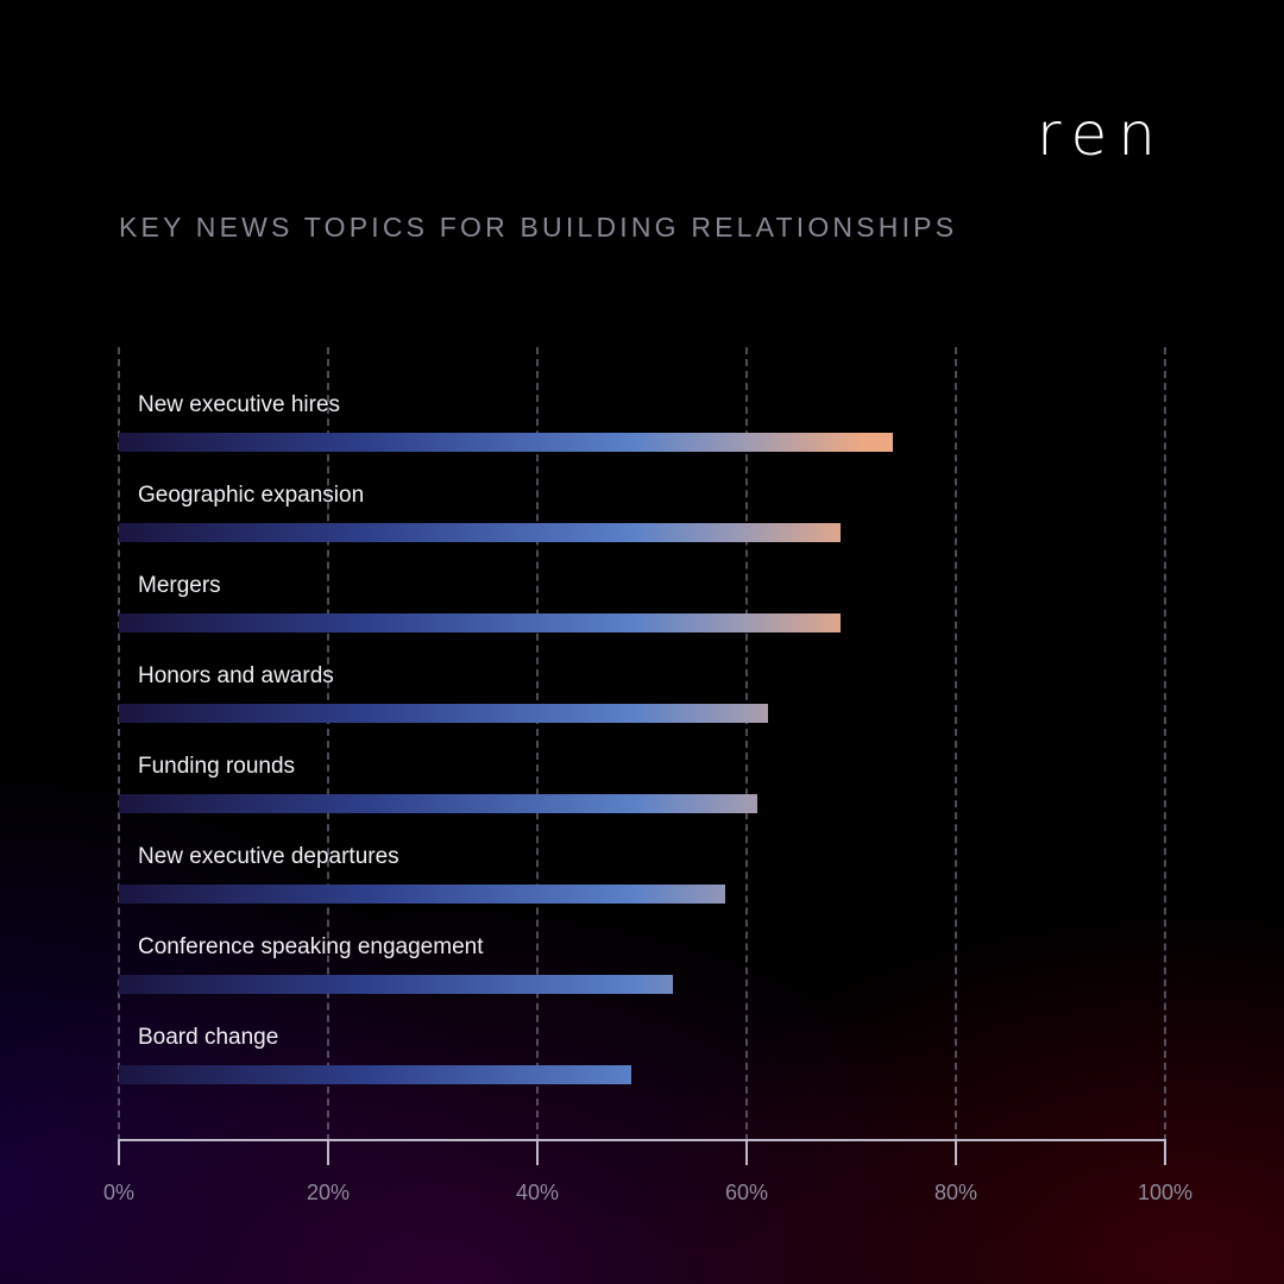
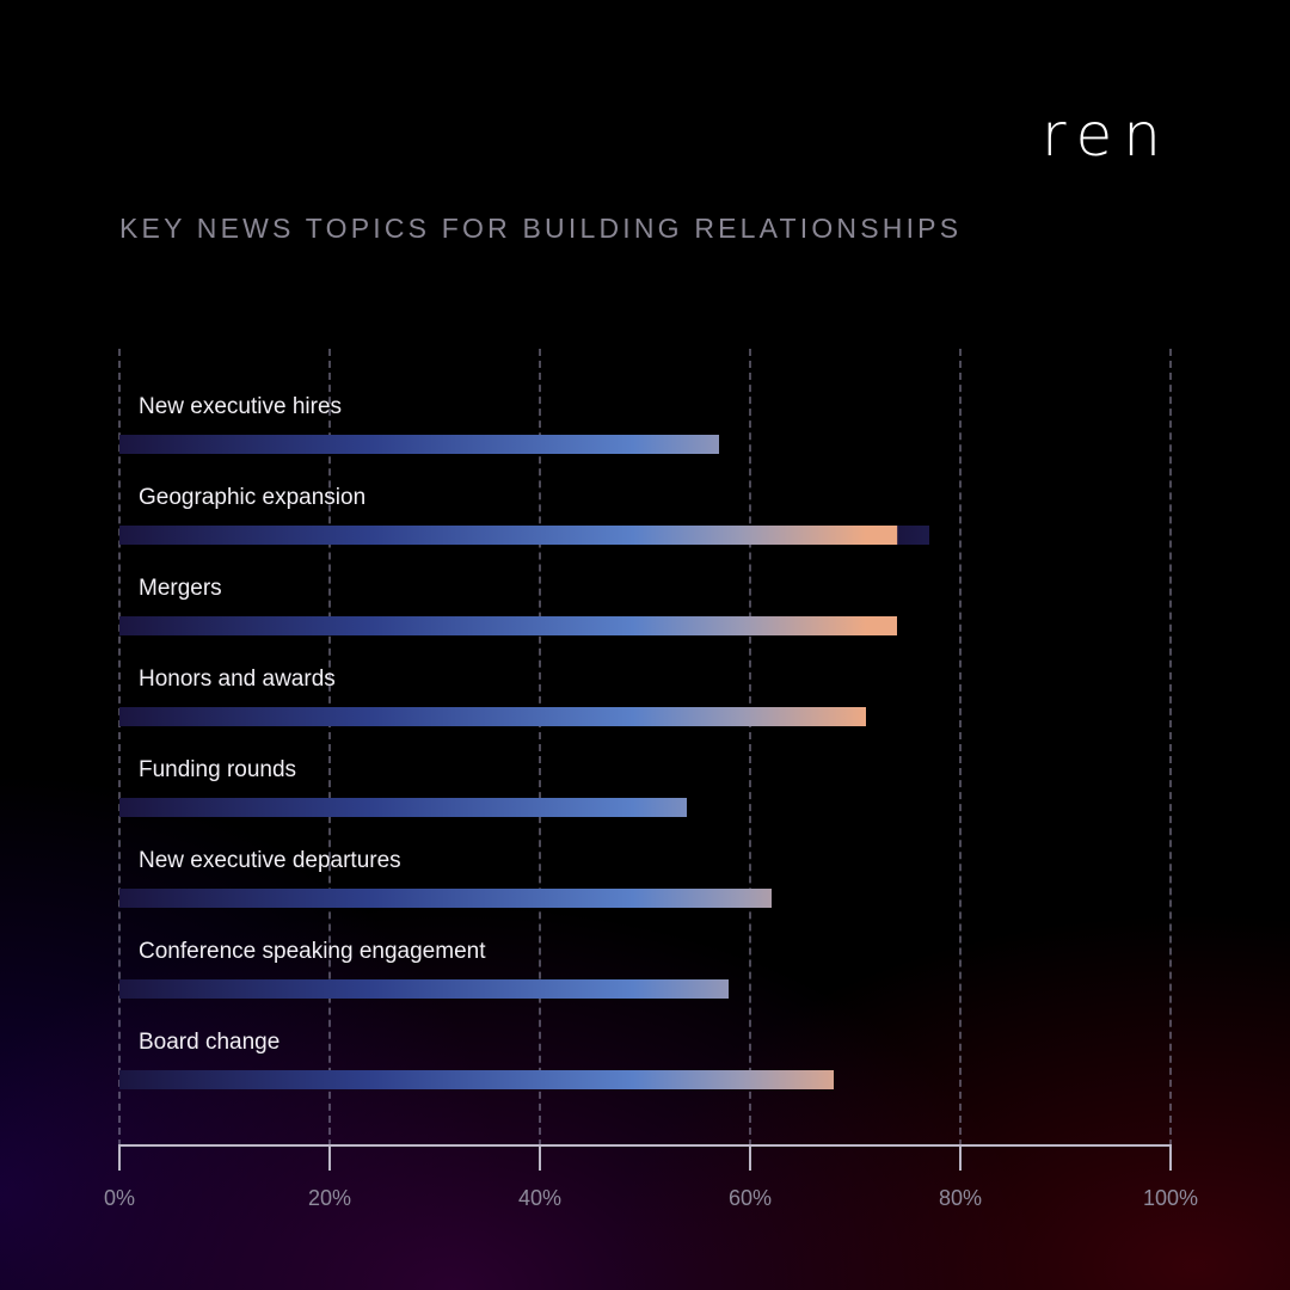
New executive hires: 74% -> 57%
Geographic expansion: 69% -> 77%
Mergers: 69% -> 74%
Honors and awards: 62% -> 71%
Funding rounds: 61% -> 54%
New executive departures: 58% -> 62%
Conference speaking engagement: 53% -> 58%
Board change: 49% -> 68%
